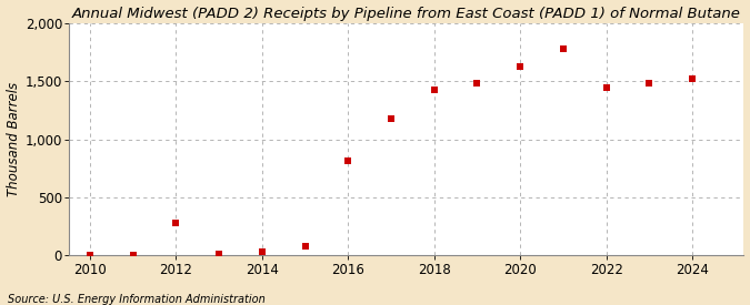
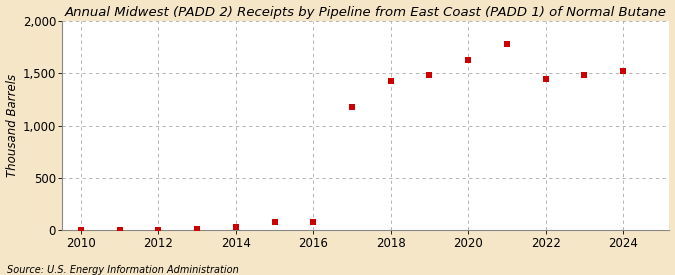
2012: 280 -> 0
2016: 820 -> 80
